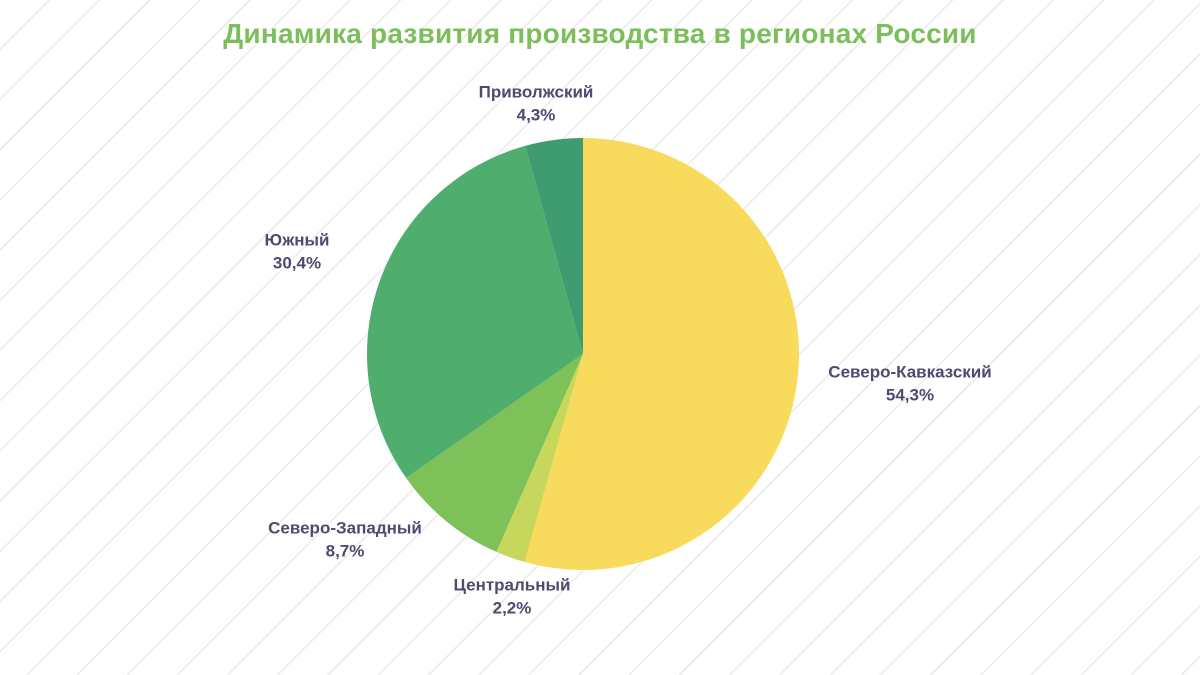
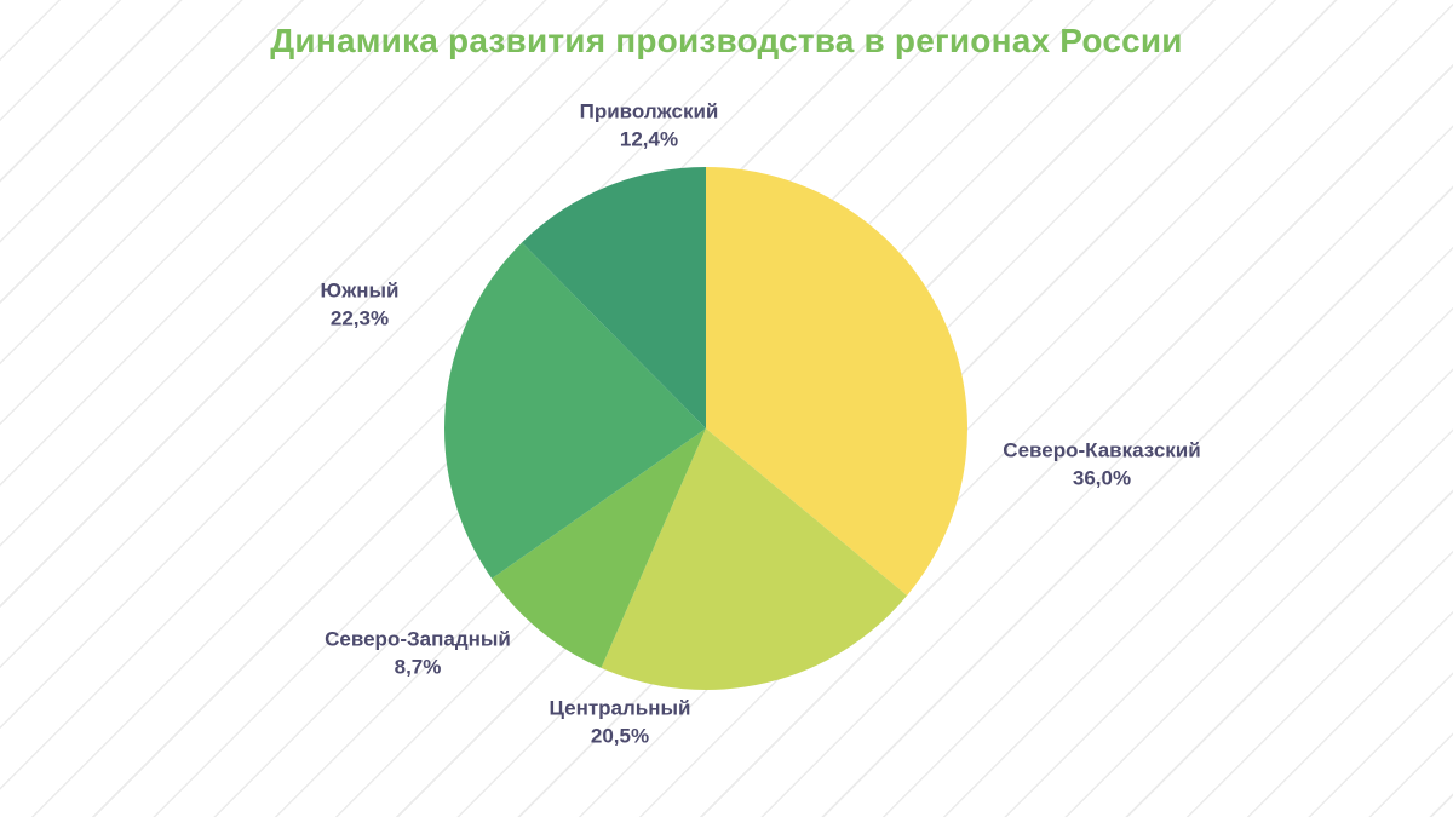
Северо-Кавказский: 54,3% -> 36,0%
Центральный: 2,2% -> 20,5%
Южный: 30,4% -> 22,3%
Приволжский: 4,3% -> 12,4%
